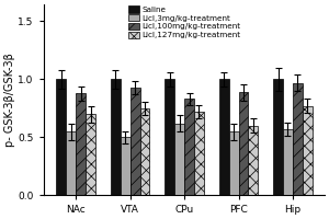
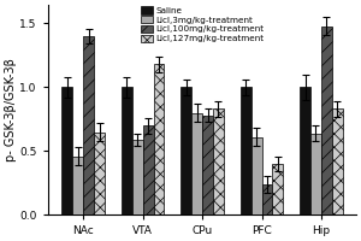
Licl,3mg/kg-treatment/NAc: 0.55 -> 0.46
Licl,100mg/kg-treatment/NAc: 0.88 -> 1.40
Licl,127mg/kg-treatment/NAc: 0.70 -> 0.65
Licl,3mg/kg-treatment/VTA: 0.50 -> 0.59
Licl,100mg/kg-treatment/VTA: 0.93 -> 0.70
Licl,127mg/kg-treatment/VTA: 0.75 -> 1.18
Licl,3mg/kg-treatment/CPu: 0.62 -> 0.80
Licl,100mg/kg-treatment/CPu: 0.83 -> 0.78
Licl,127mg/kg-treatment/CPu: 0.72 -> 0.83
Licl,3mg/kg-treatment/PFC: 0.55 -> 0.61
Licl,100mg/kg-treatment/PFC: 0.89 -> 0.24
Licl,127mg/kg-treatment/PFC: 0.60 -> 0.40
Licl,3mg/kg-treatment/Hip: 0.57 -> 0.64
Licl,100mg/kg-treatment/Hip: 0.97 -> 1.48
Licl,127mg/kg-treatment/Hip: 0.77 -> 0.83
